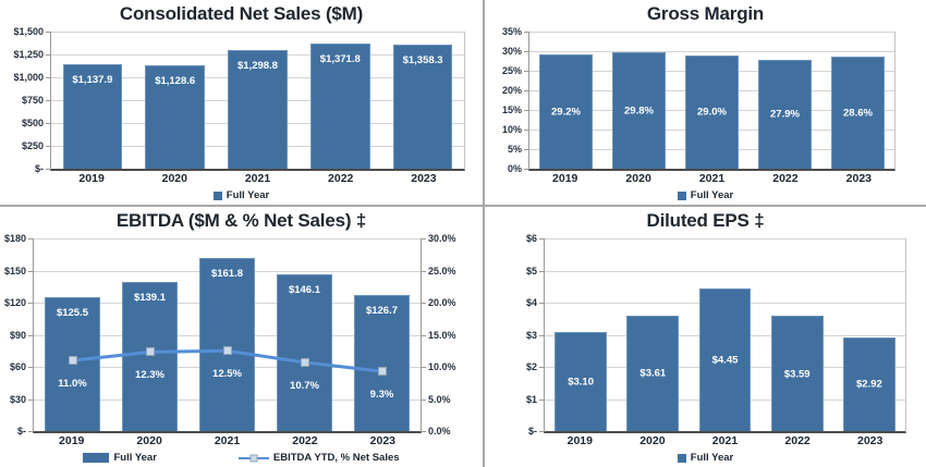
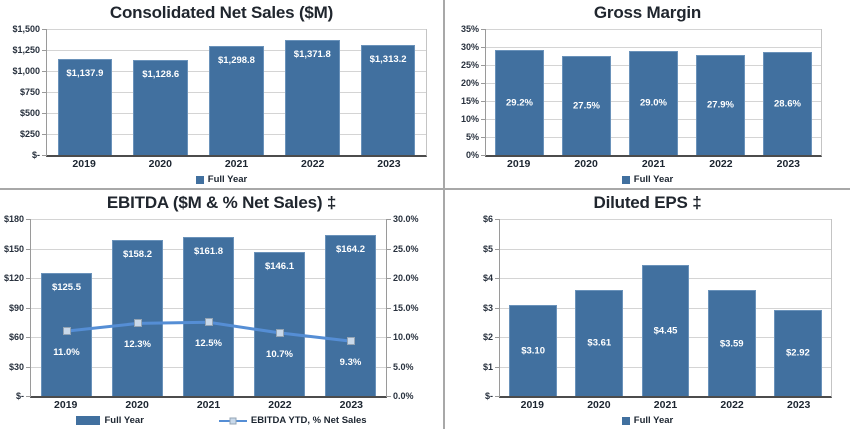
Consolidated Net Sales ($M)/2023: $1,358.3 -> $1,313.2
Gross Margin/2020: 29.8% -> 27.5%
EBITDA ($M & % Net Sales) ‡/2020: $139.1 -> $158.2
EBITDA ($M & % Net Sales) ‡/2023: $126.7 -> $164.2
